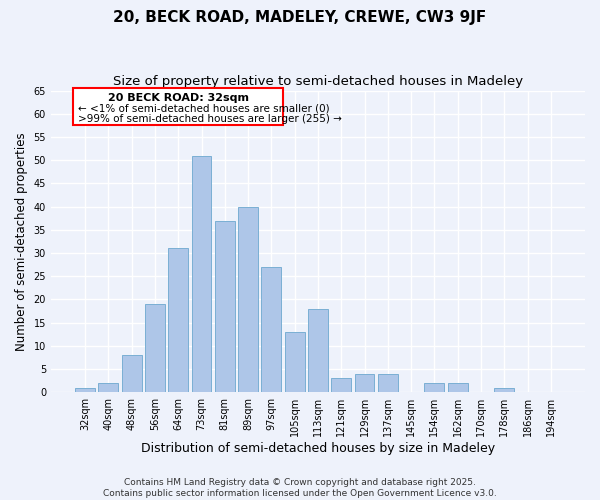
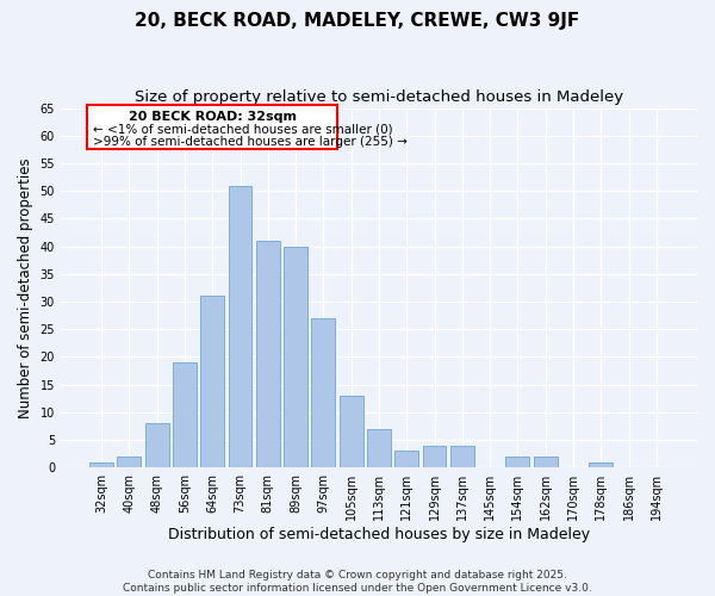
81sqm: 37 -> 41
113sqm: 18 -> 7
